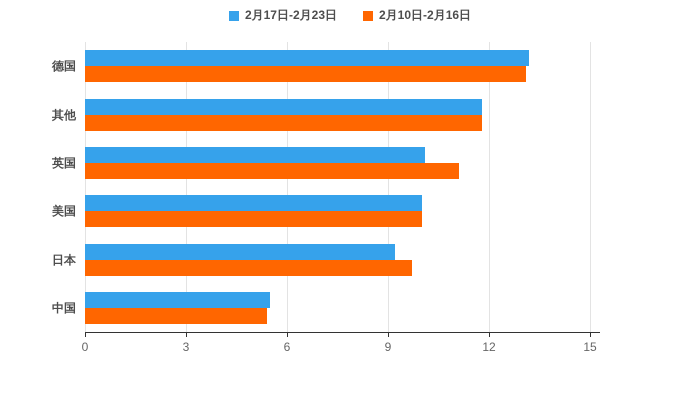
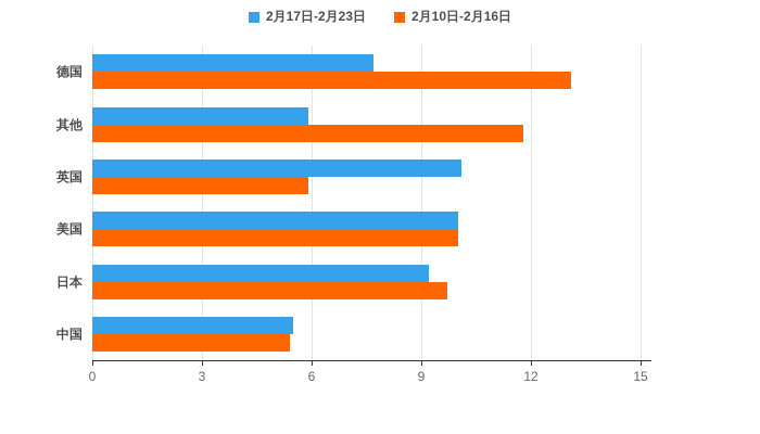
2月17日-2月23日/德国: 13.2 -> 7.7
2月17日-2月23日/其他: 11.8 -> 5.9
2月10日-2月16日/英国: 11.1 -> 5.9
